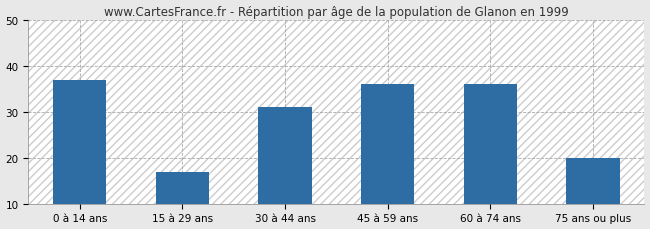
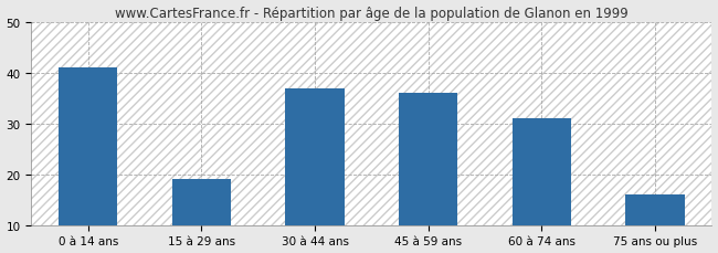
0 à 14 ans: 37 -> 41
15 à 29 ans: 17 -> 19
30 à 44 ans: 31 -> 37
60 à 74 ans: 36 -> 31
75 ans ou plus: 20 -> 16
